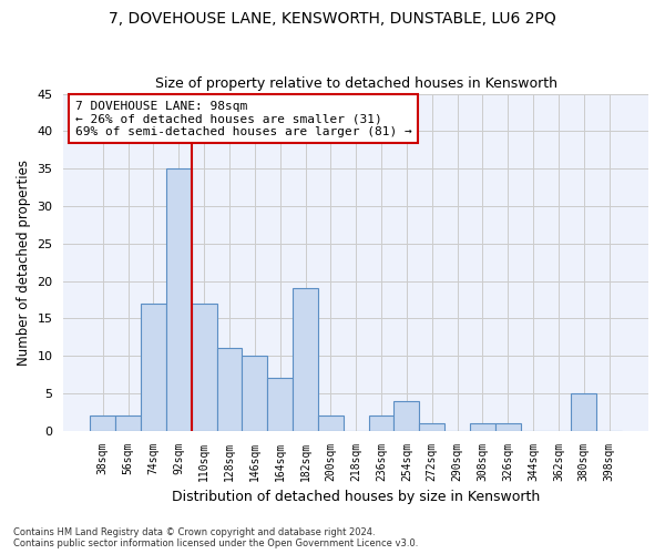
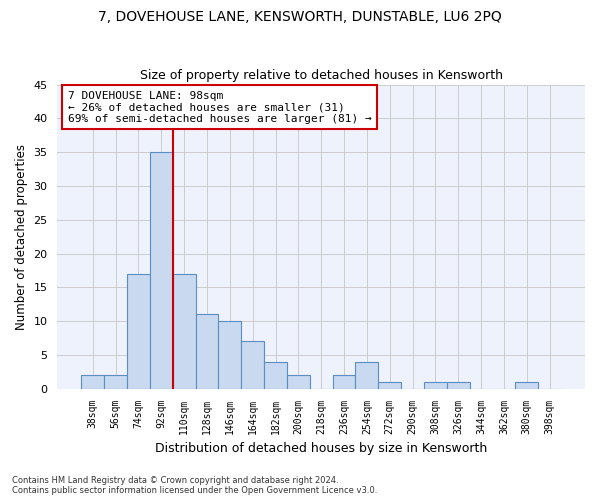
182sqm: 19 -> 4
380sqm: 5 -> 1
